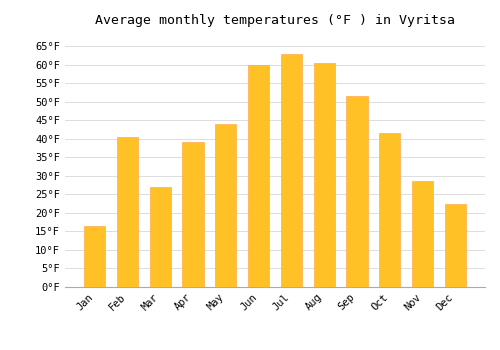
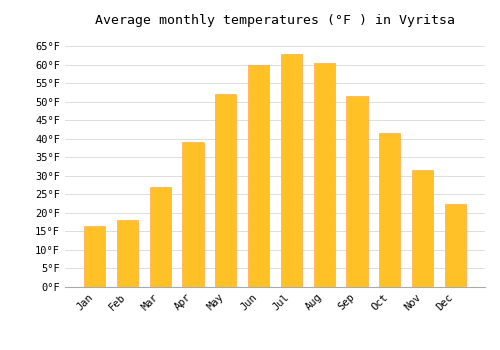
Feb: 40.5°F -> 18.0°F
May: 44.0°F -> 52.0°F
Nov: 28.5°F -> 31.5°F
